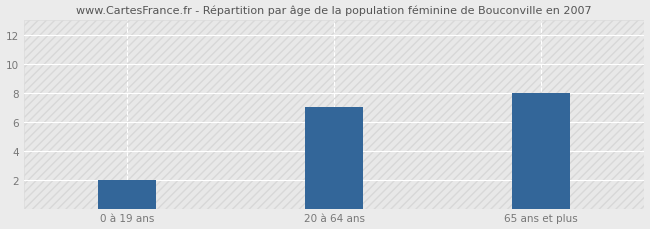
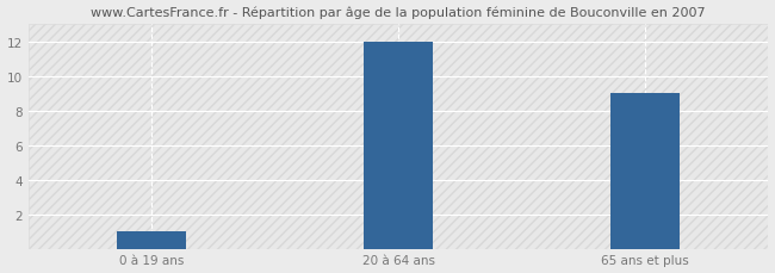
0 à 19 ans: 2 -> 1
20 à 64 ans: 7 -> 12
65 ans et plus: 8 -> 9
